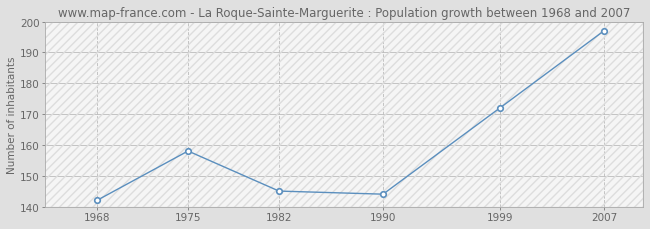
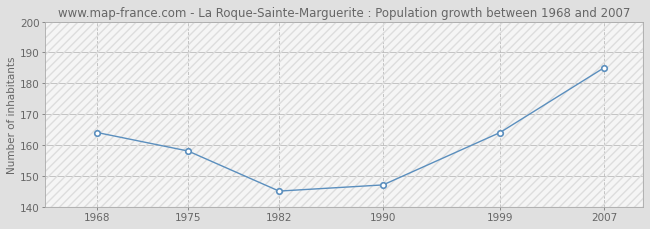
1968: 142 -> 164
1990: 144 -> 147
1999: 172 -> 164
2007: 197 -> 185
